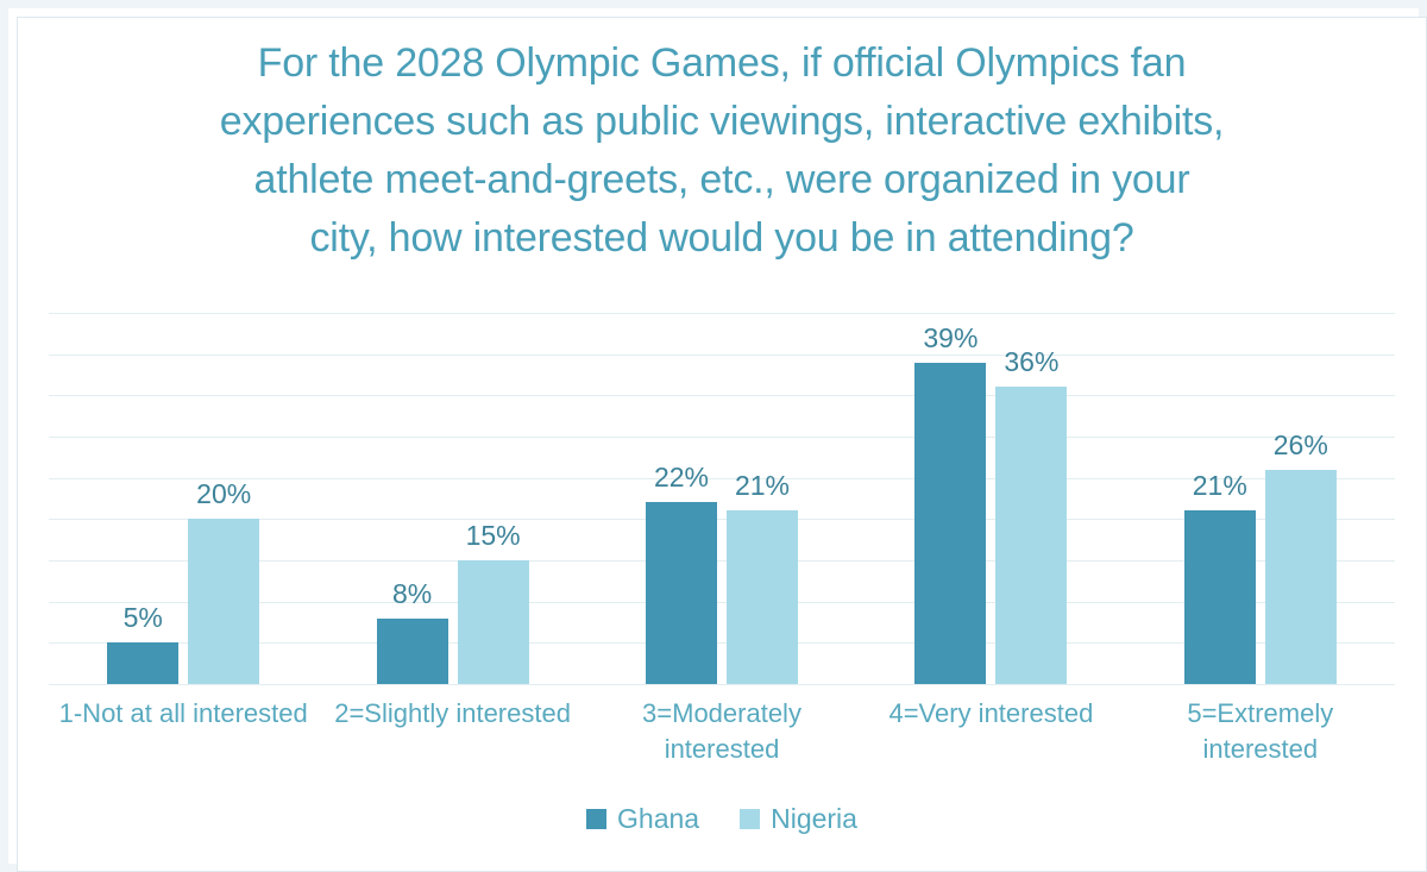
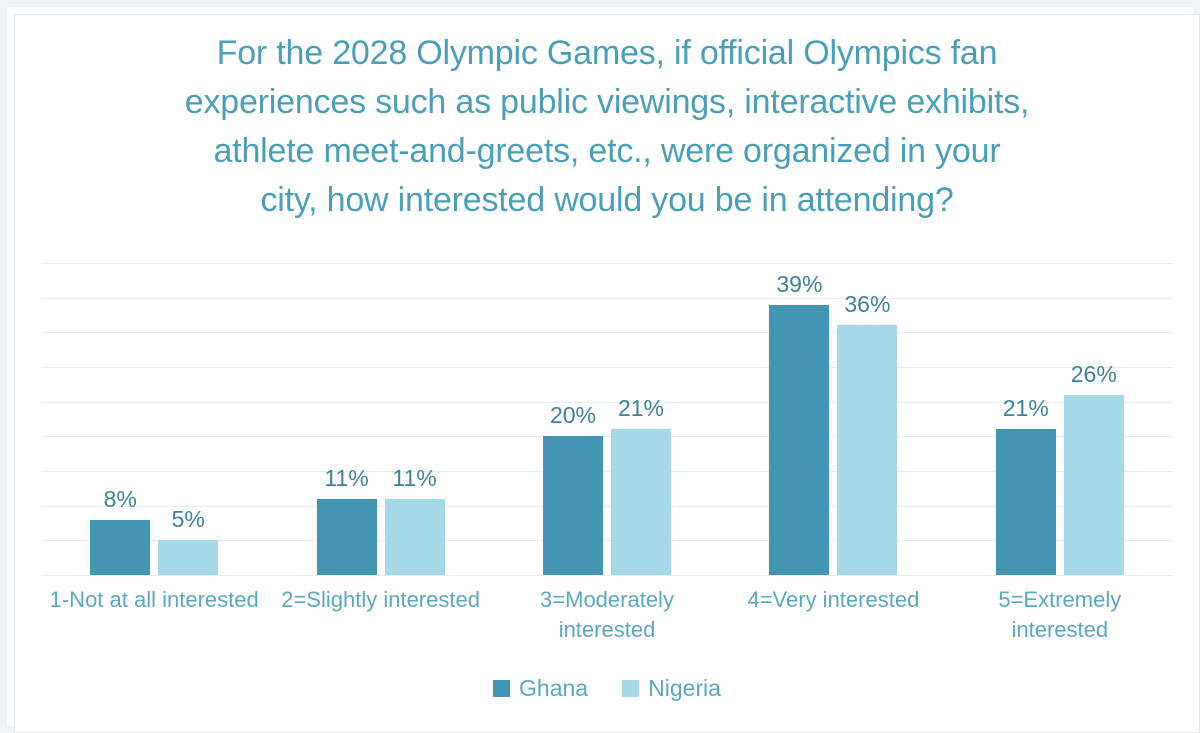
Ghana/1-Not at all interested: 5% -> 8%
Nigeria/1-Not at all interested: 20% -> 5%
Ghana/2=Slightly interested: 8% -> 11%
Nigeria/2=Slightly interested: 15% -> 11%
Ghana/3=Moderately interested: 22% -> 20%
